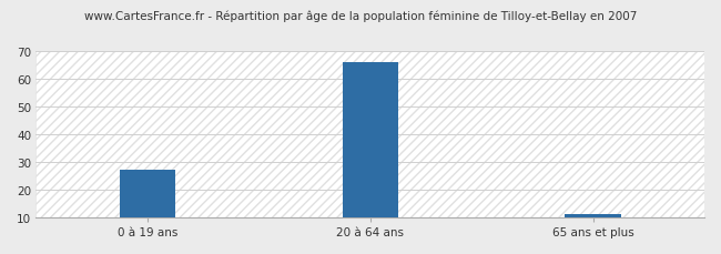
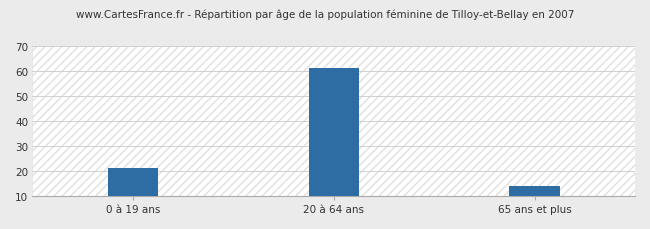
0 à 19 ans: 27 -> 21
20 à 64 ans: 66 -> 61
65 ans et plus: 11 -> 14
